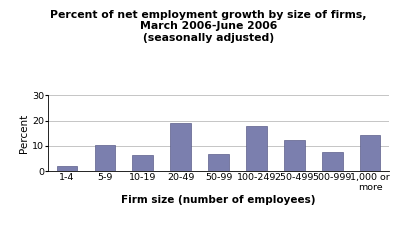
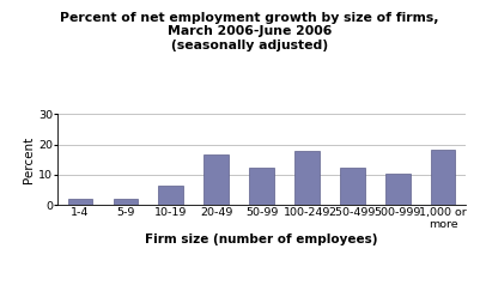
5-9: 10.5 -> 2.3
20-49: 19.0 -> 16.5
50-99: 7.0 -> 12.5
500-999: 7.5 -> 10.5
1,000 or more: 14.5 -> 18.2
